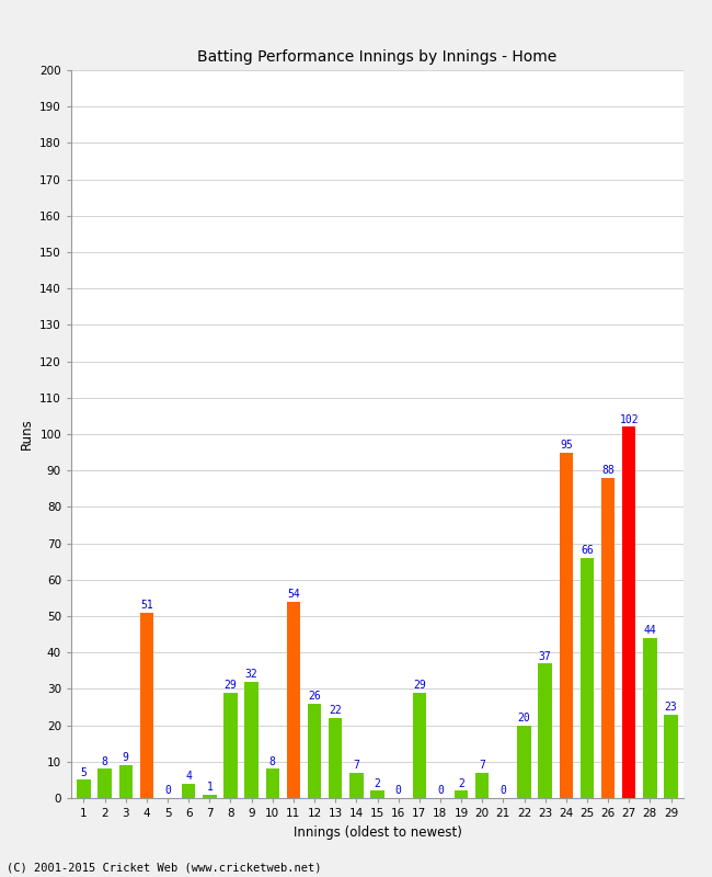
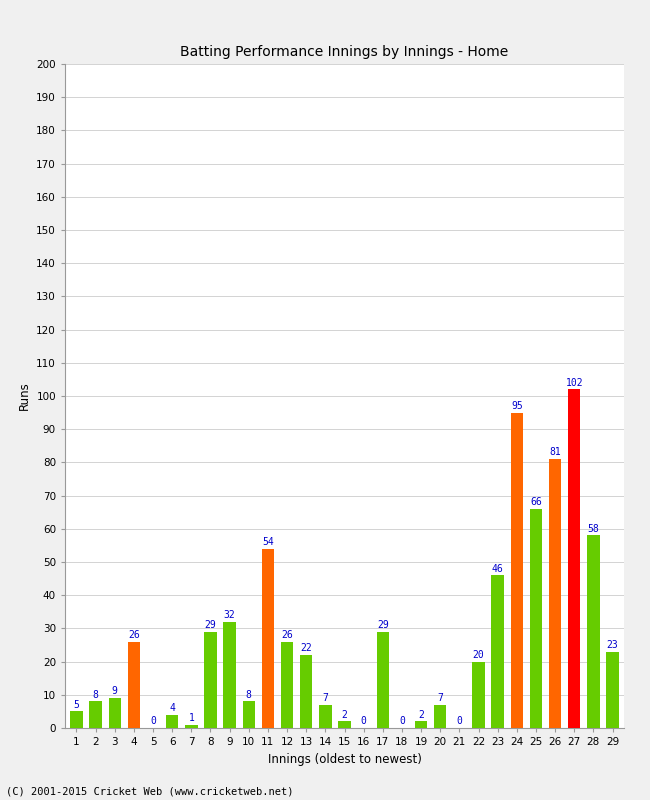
4: 51 -> 26
23: 37 -> 46
26: 88 -> 81
28: 44 -> 58
